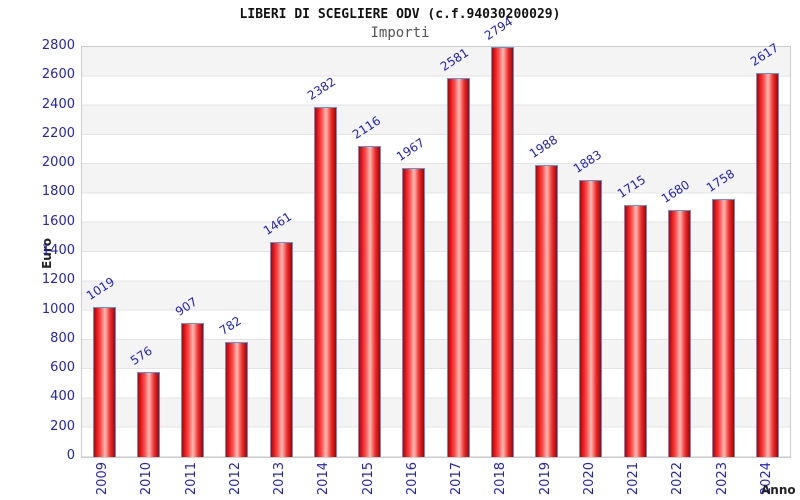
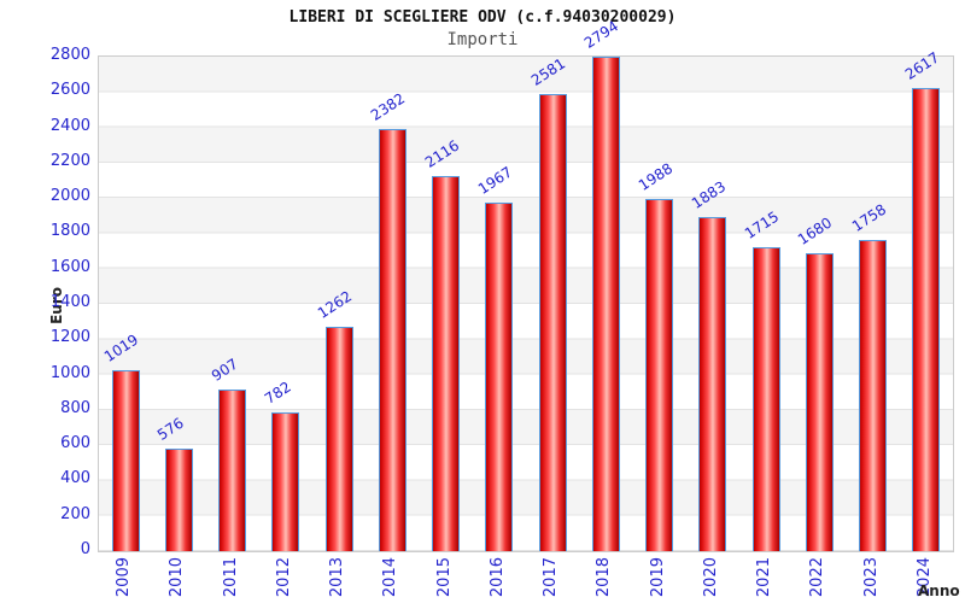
2013: 1461 -> 1262
